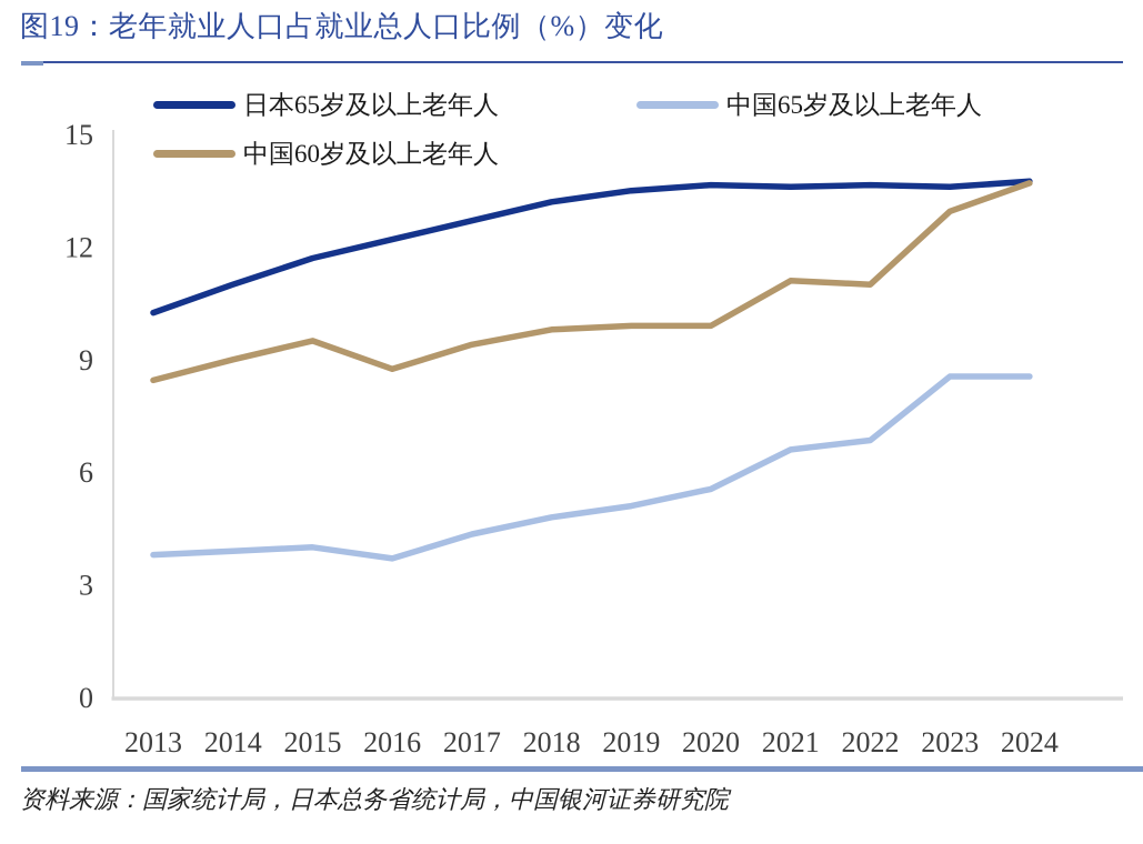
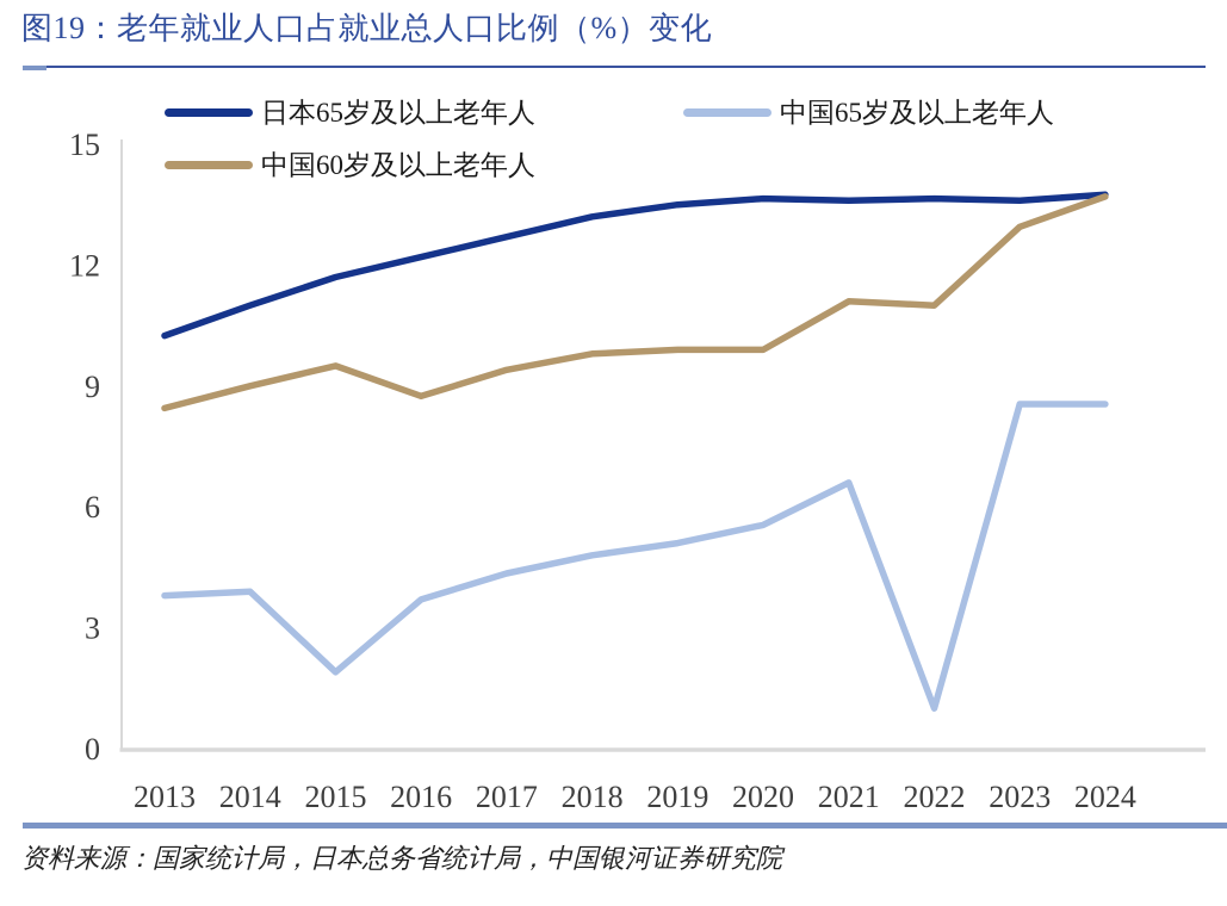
中国65岁及以上老年人/2015: 4.0 -> 1.9
中国65岁及以上老年人/2022: 6.8 -> 1.0
